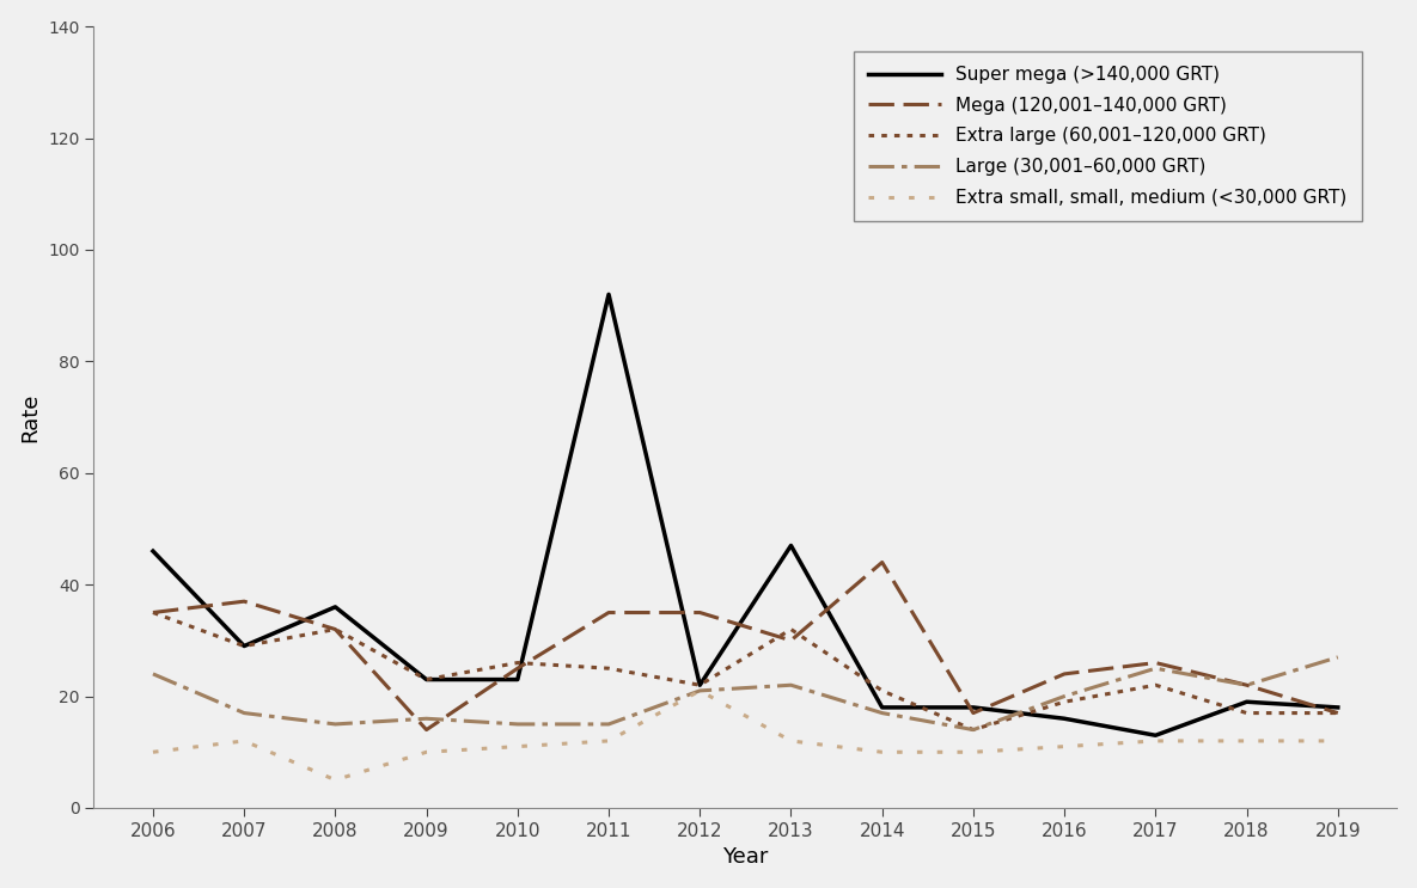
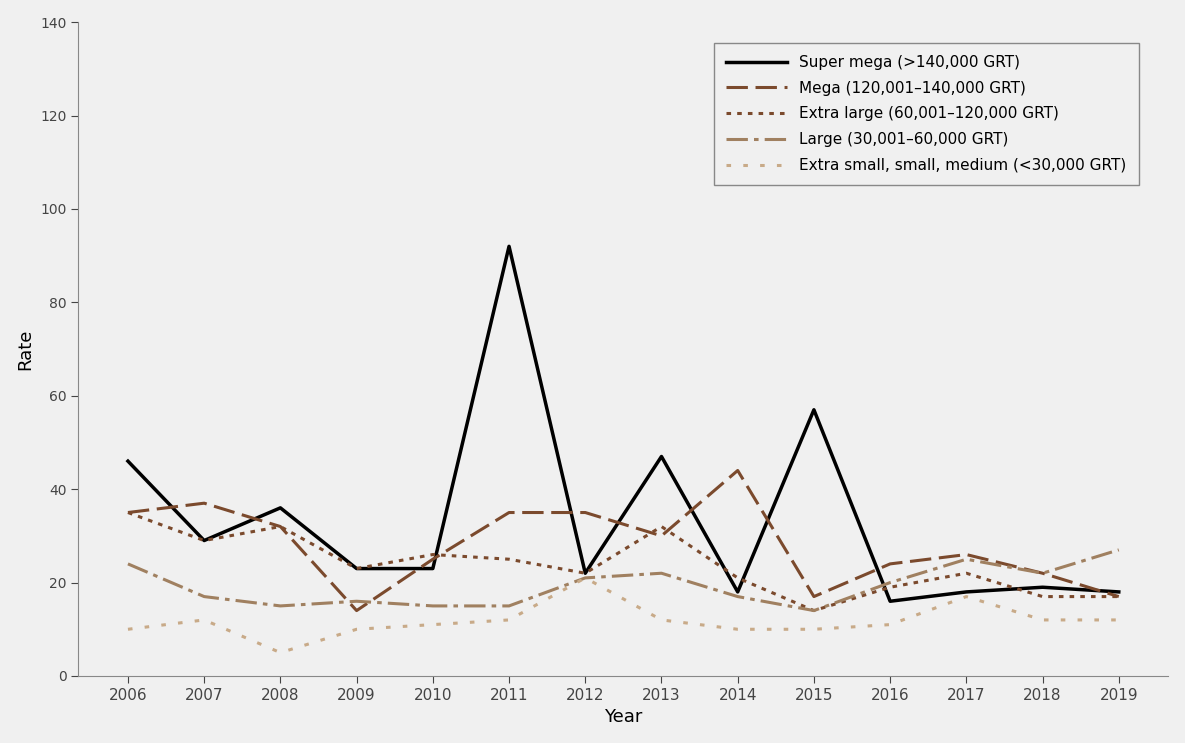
Super mega (>140,000 GRT)/2015: 18 -> 57
Super mega (>140,000 GRT)/2017: 13 -> 18
Extra small, small, medium (<30,000 GRT)/2017: 12 -> 17
